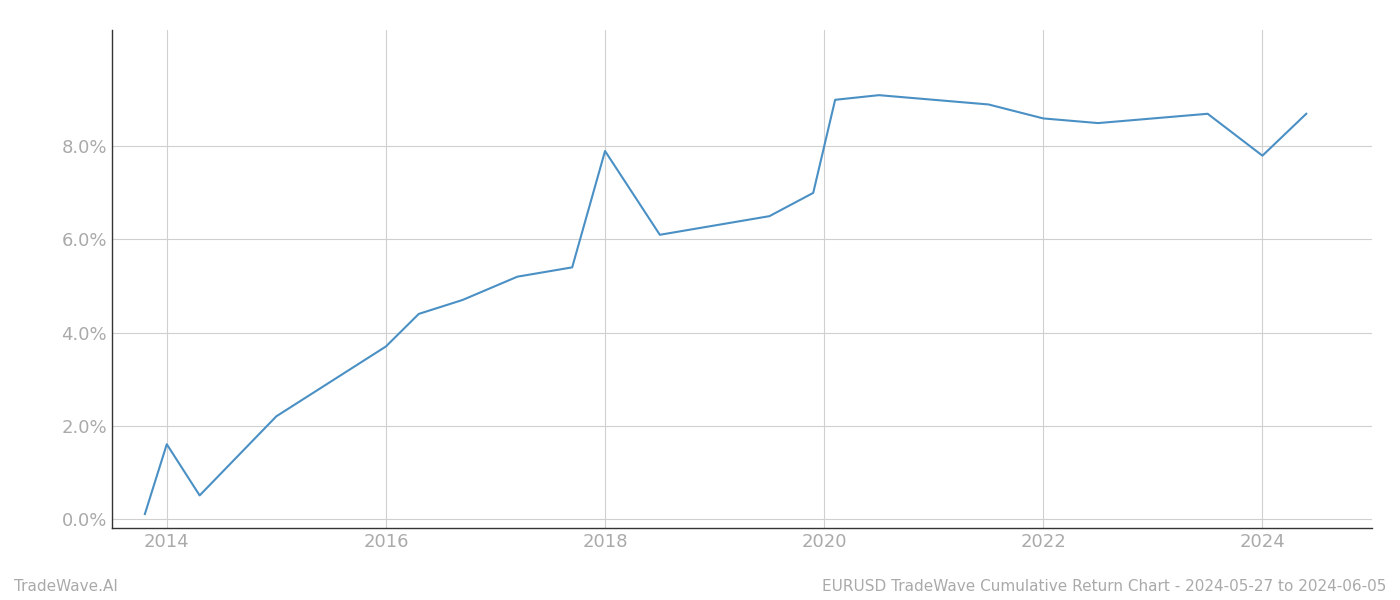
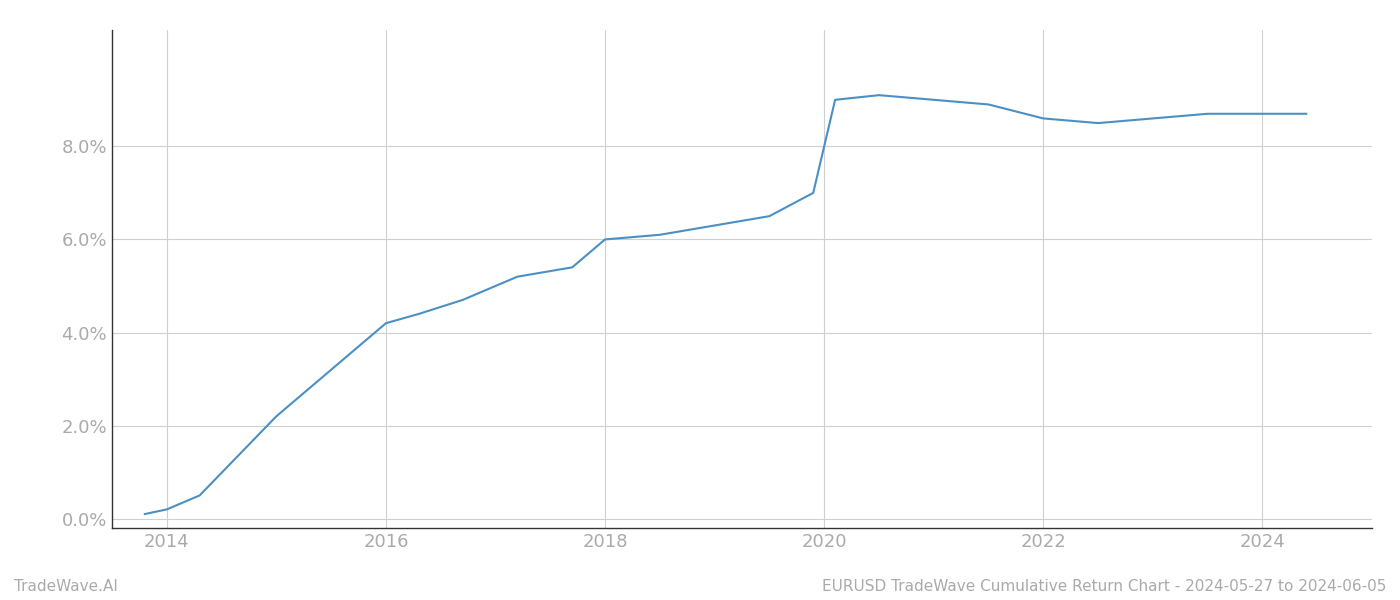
2014: 1.6% -> 0.2%
2016: 3.7% -> 4.2%
2018: 7.9% -> 6.0%
2024: 7.8% -> 8.7%
